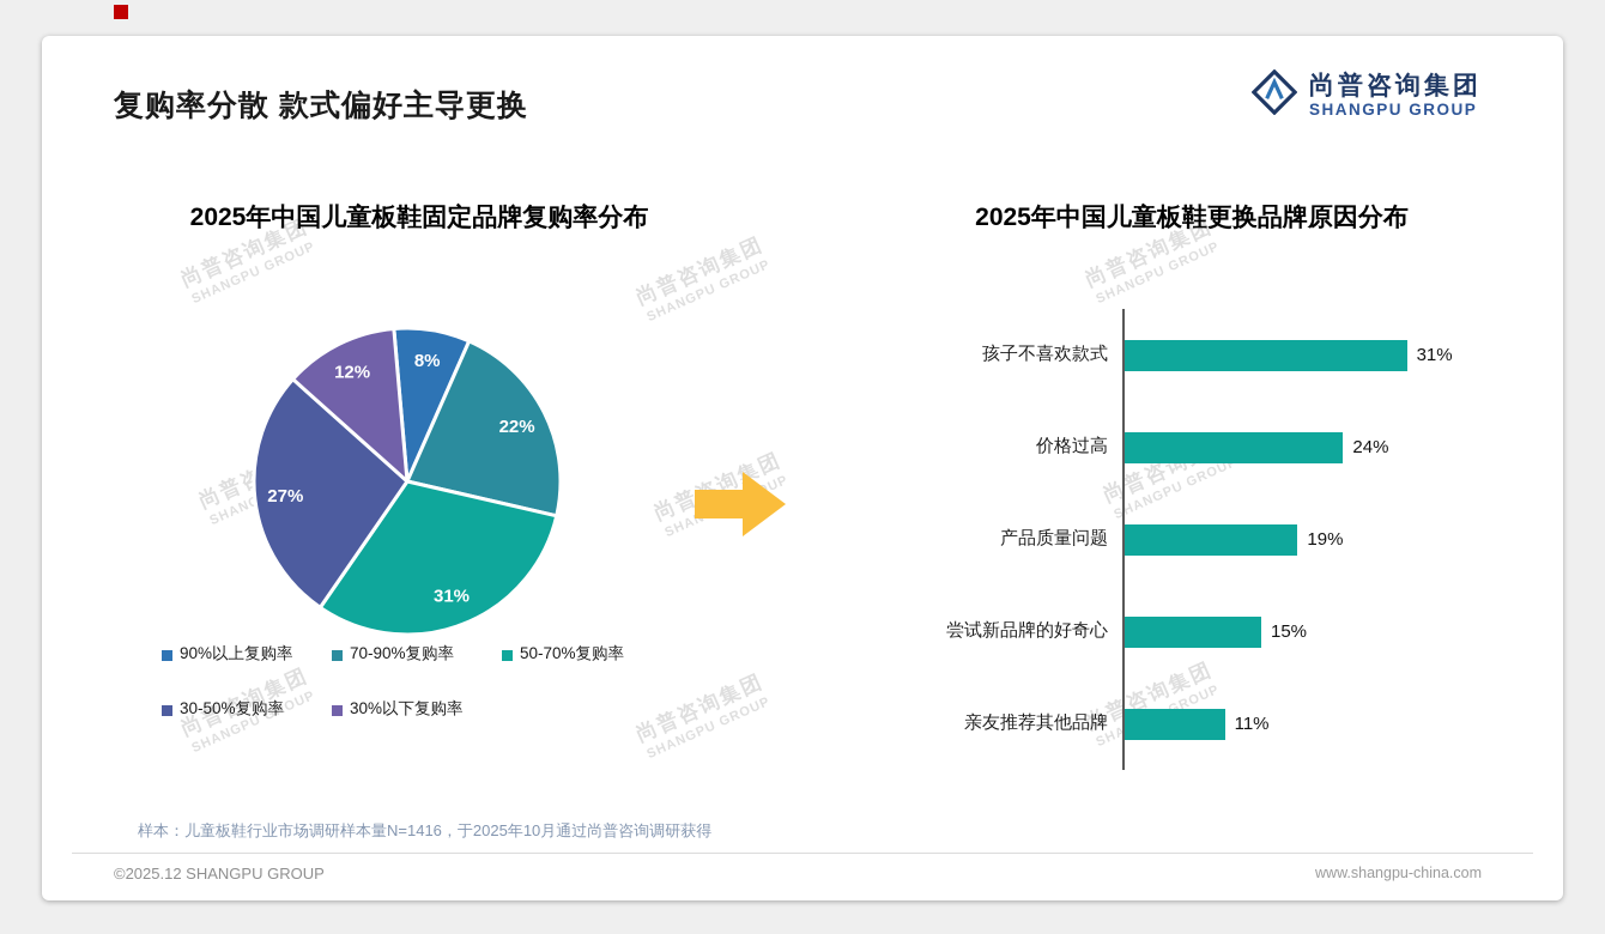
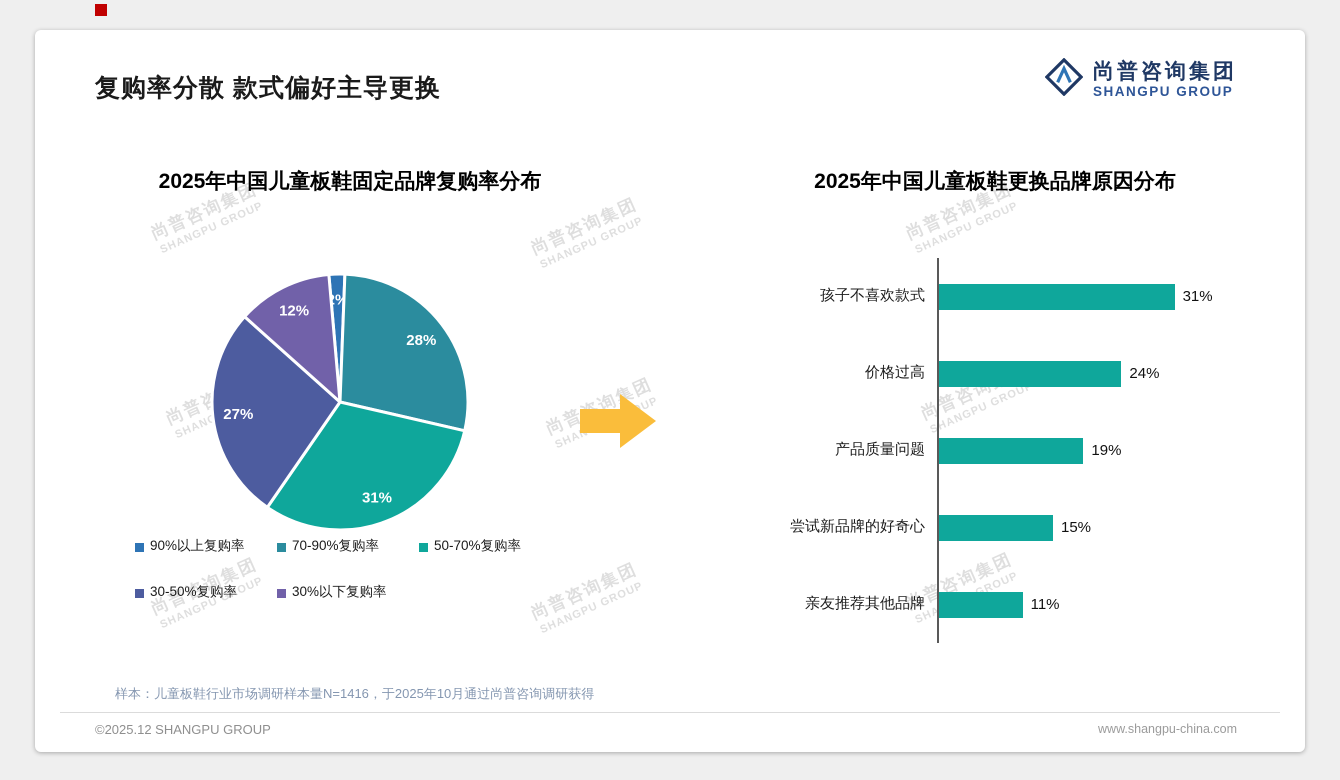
2025年中国儿童板鞋固定品牌复购率分布/90%以上复购率: 8% -> 2%
2025年中国儿童板鞋固定品牌复购率分布/70-90%复购率: 22% -> 28%
